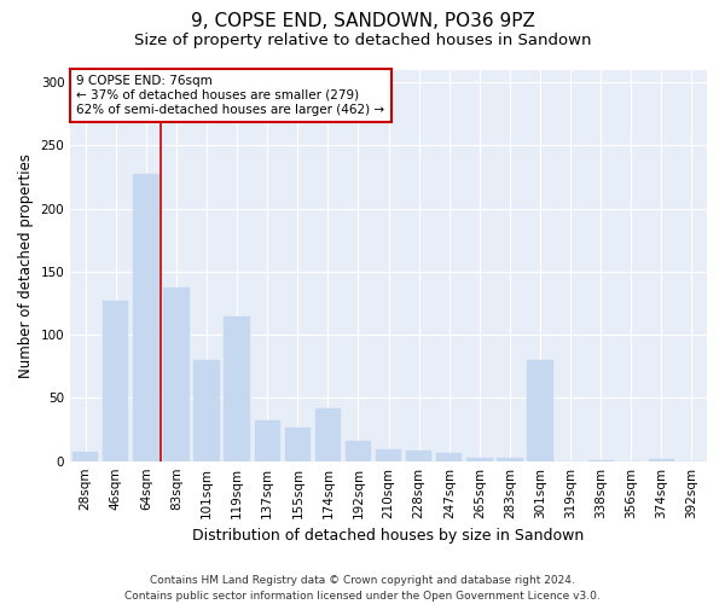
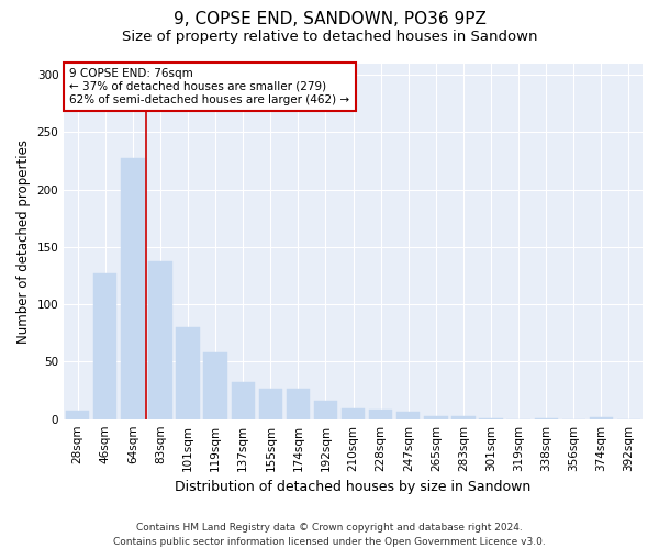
119sqm: 114 -> 58
174sqm: 42 -> 26
301sqm: 80 -> 1
